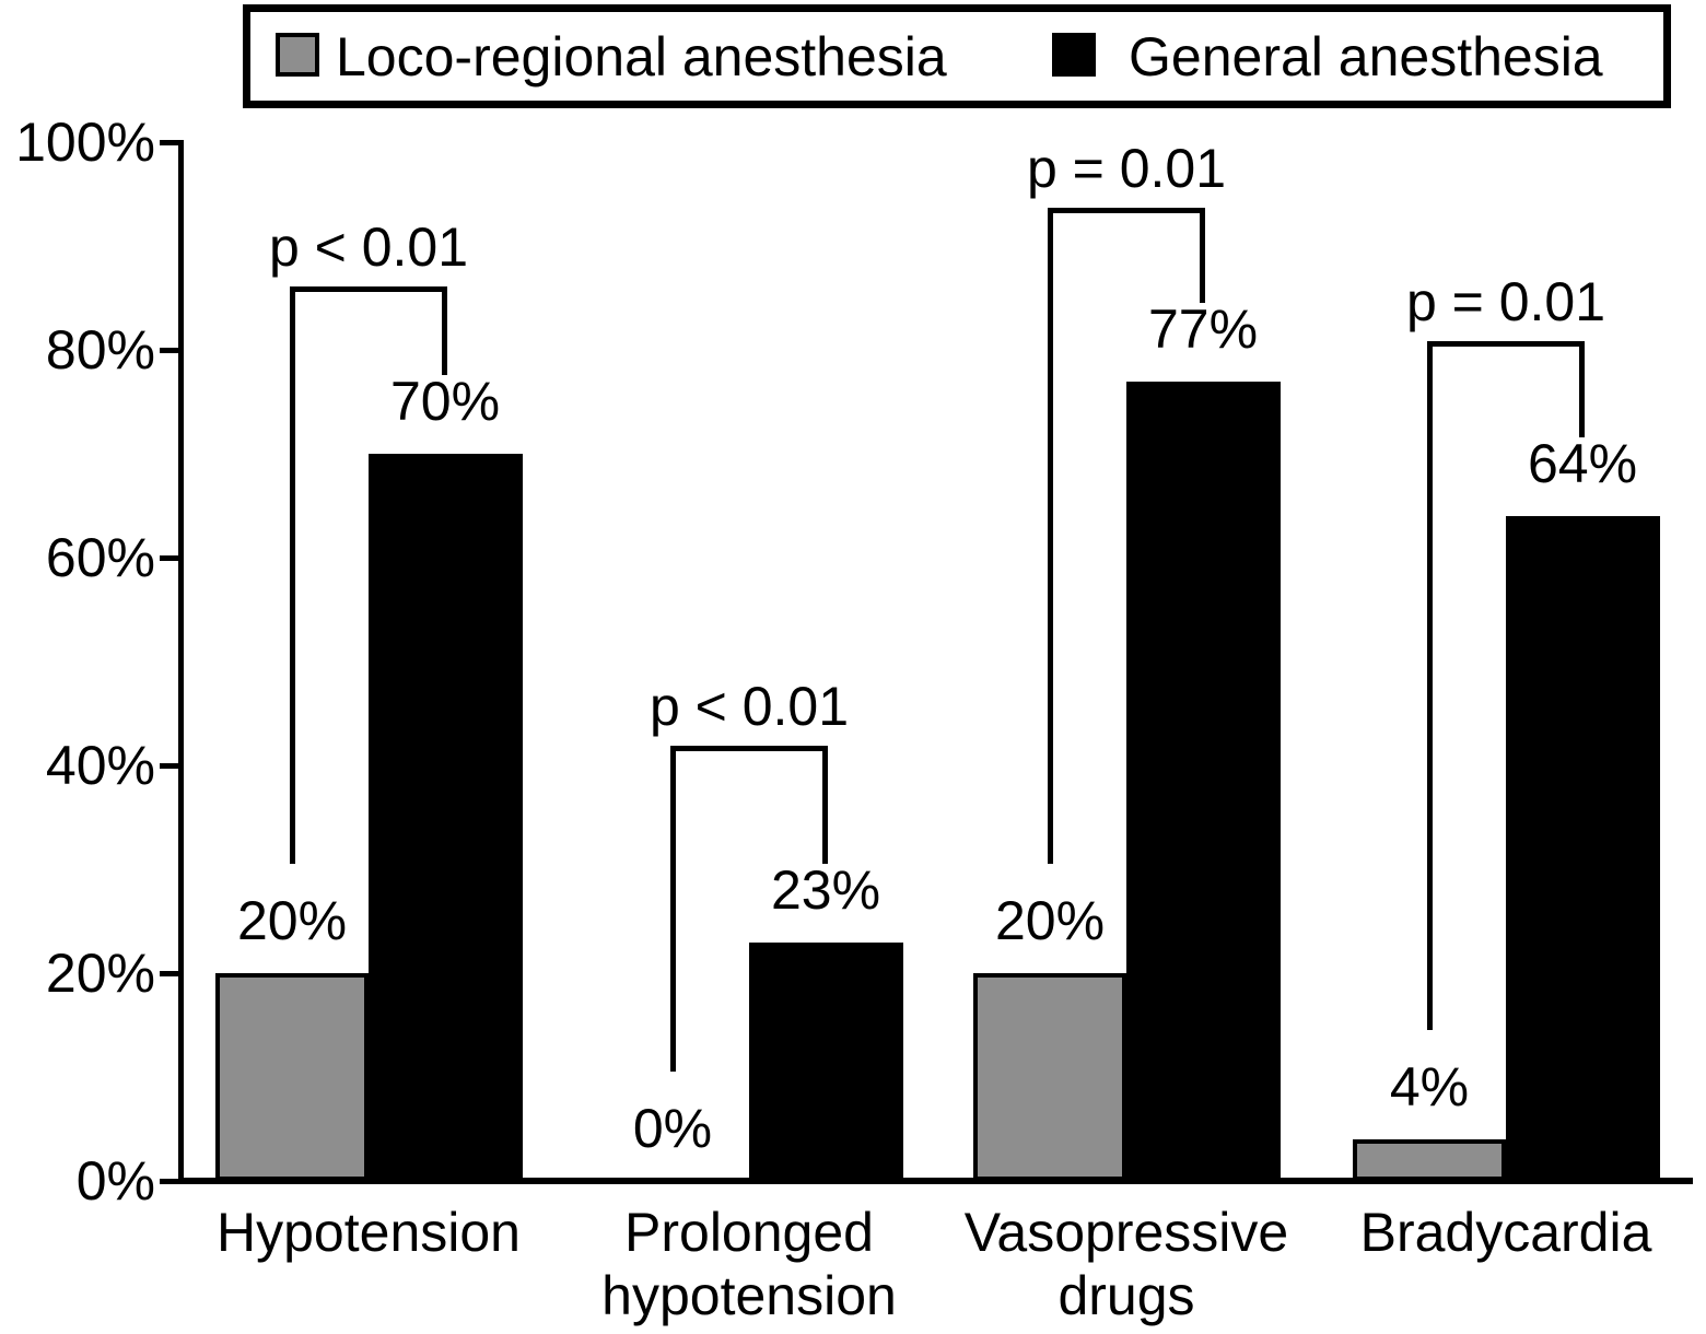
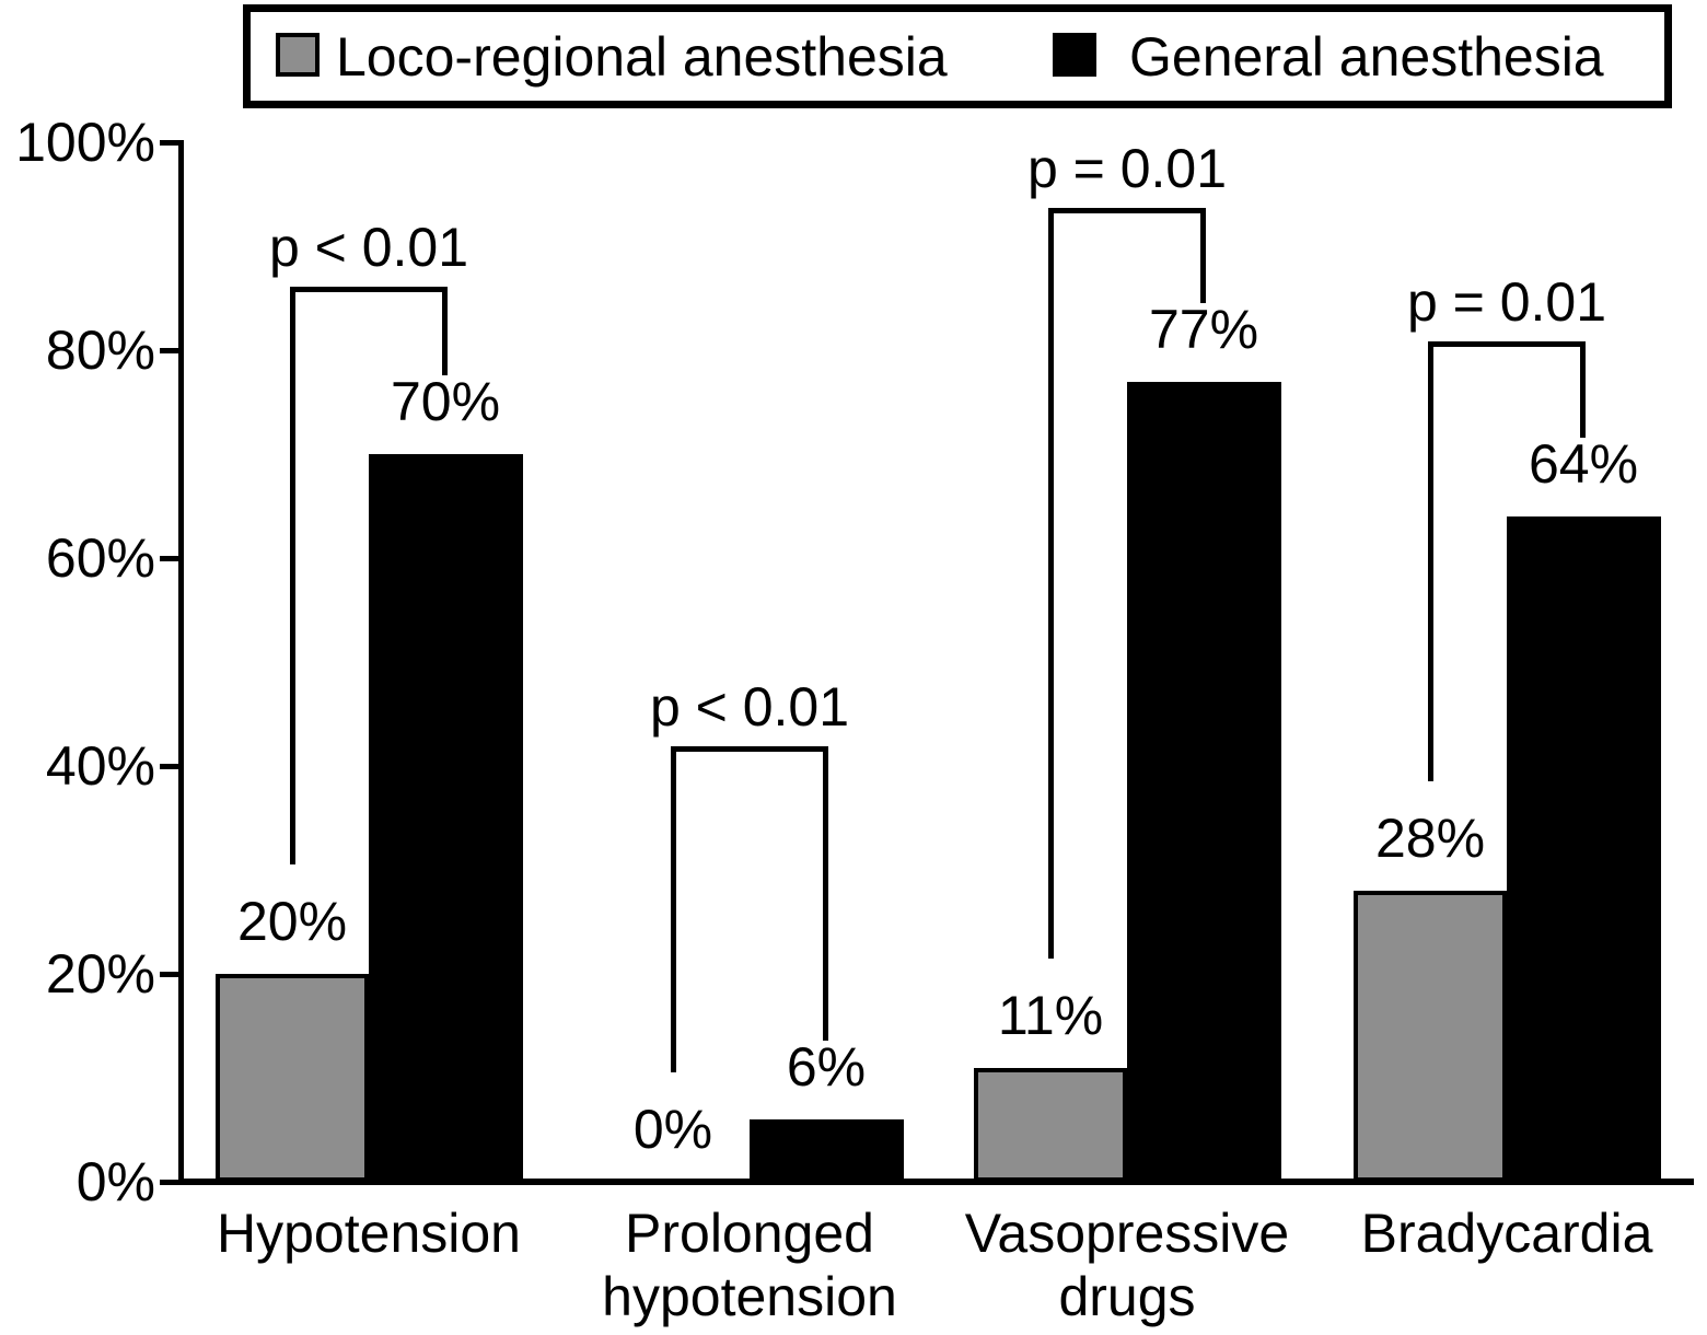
General anesthesia/Prolonged hypotension: 23% -> 6%
Loco-regional anesthesia/Vasopressive drugs: 20% -> 11%
Loco-regional anesthesia/Bradycardia: 4% -> 28%
